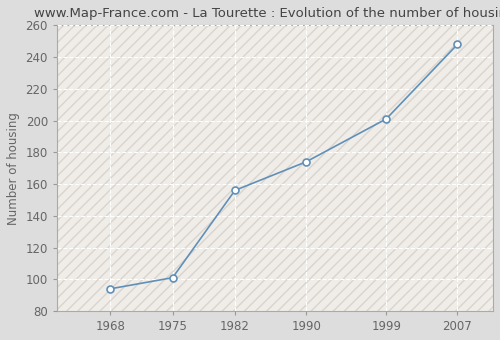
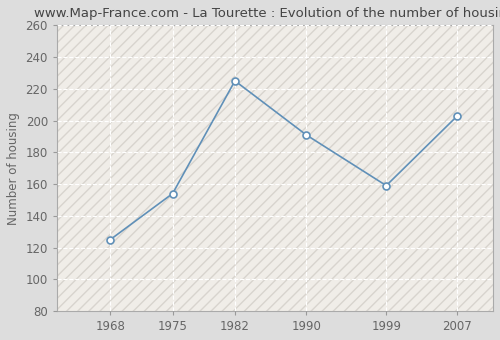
1968: 94 -> 125
1975: 101 -> 154
1982: 156 -> 225
1990: 174 -> 191
1999: 201 -> 159
2007: 248 -> 203
